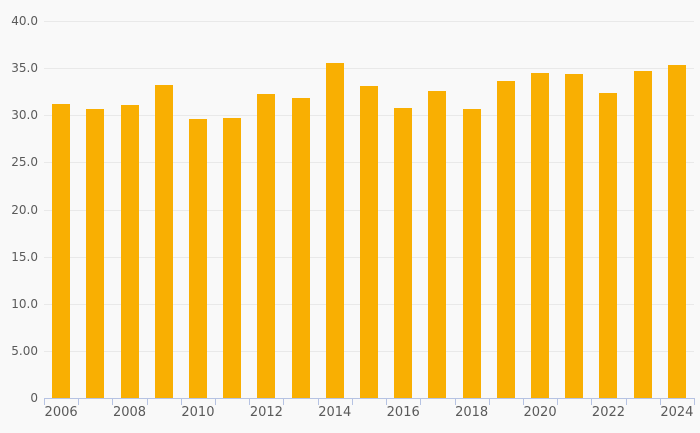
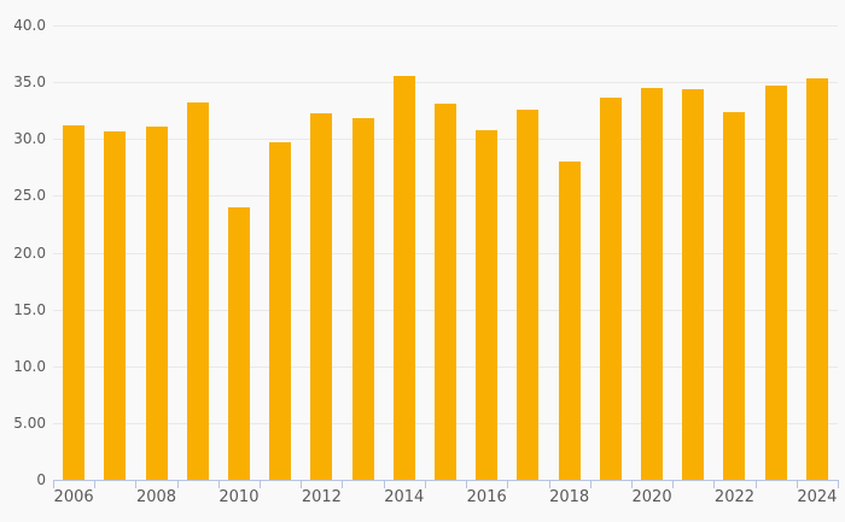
2010: 30 -> 24
2018: 31 -> 28
